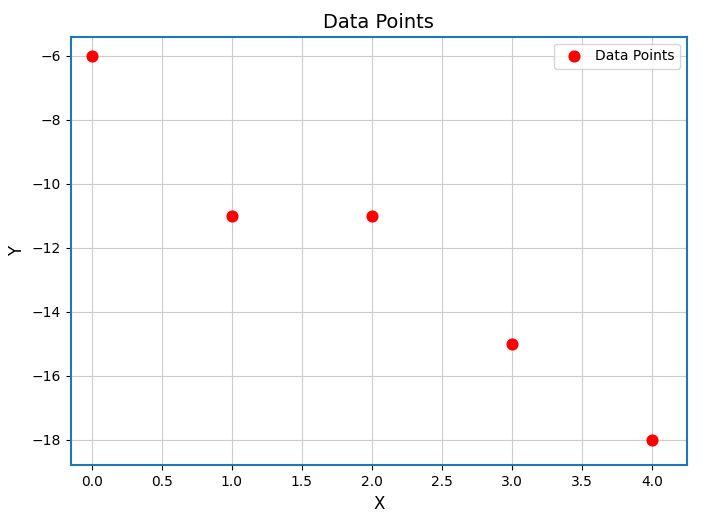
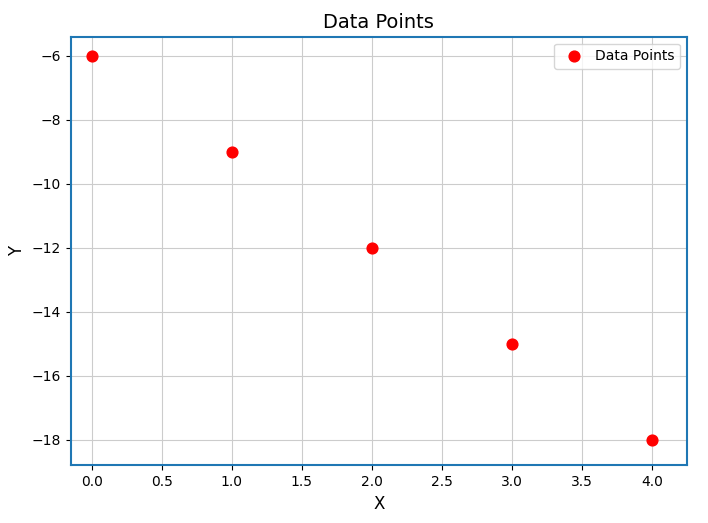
1.0: -11 -> -9
2.0: -11 -> -12
